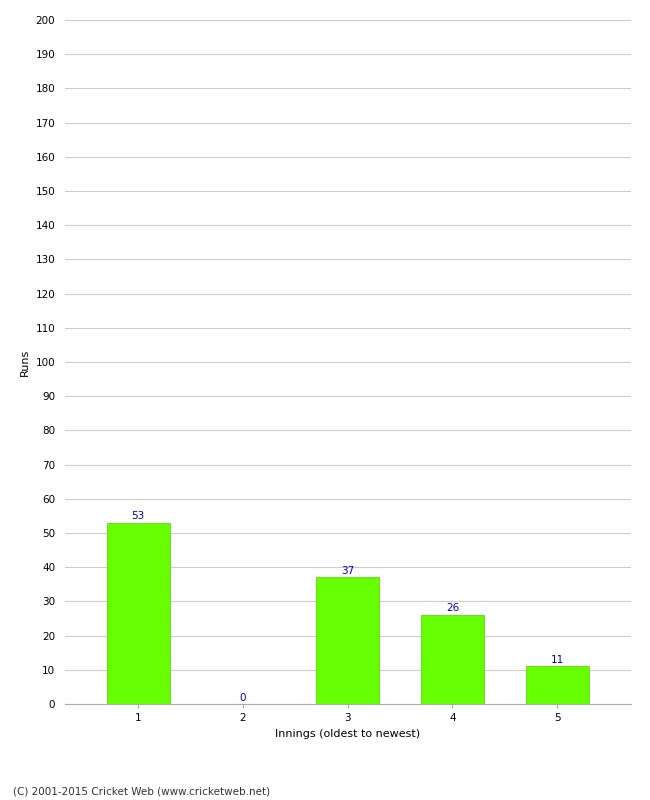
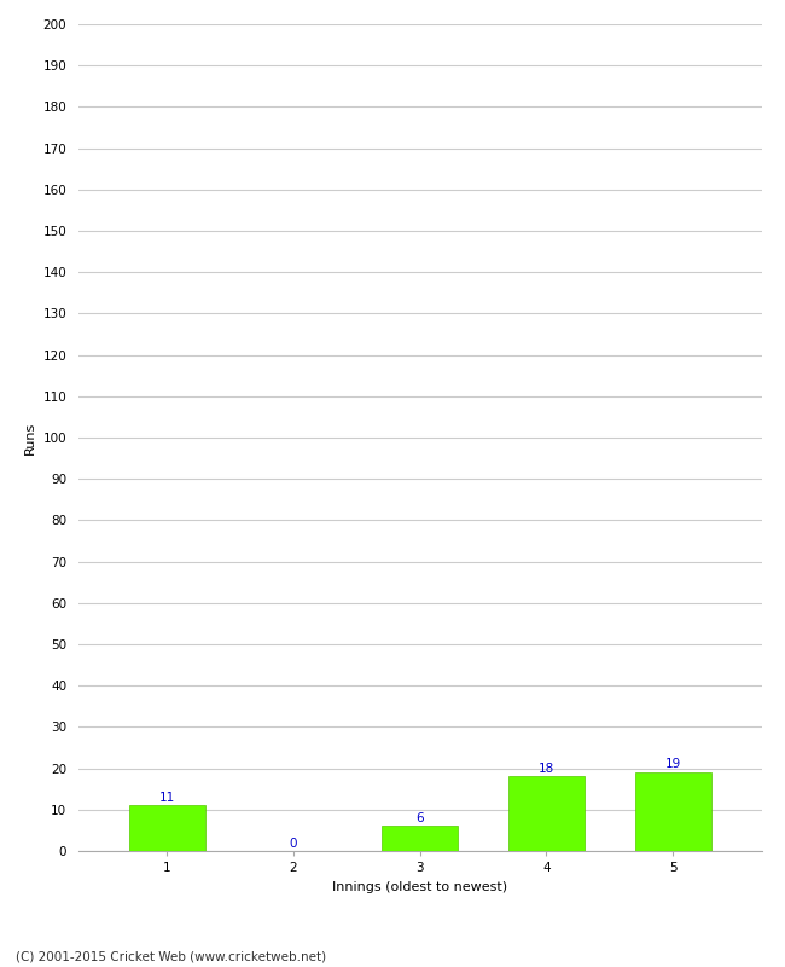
1: 53 -> 11
3: 37 -> 6
4: 26 -> 18
5: 11 -> 19
